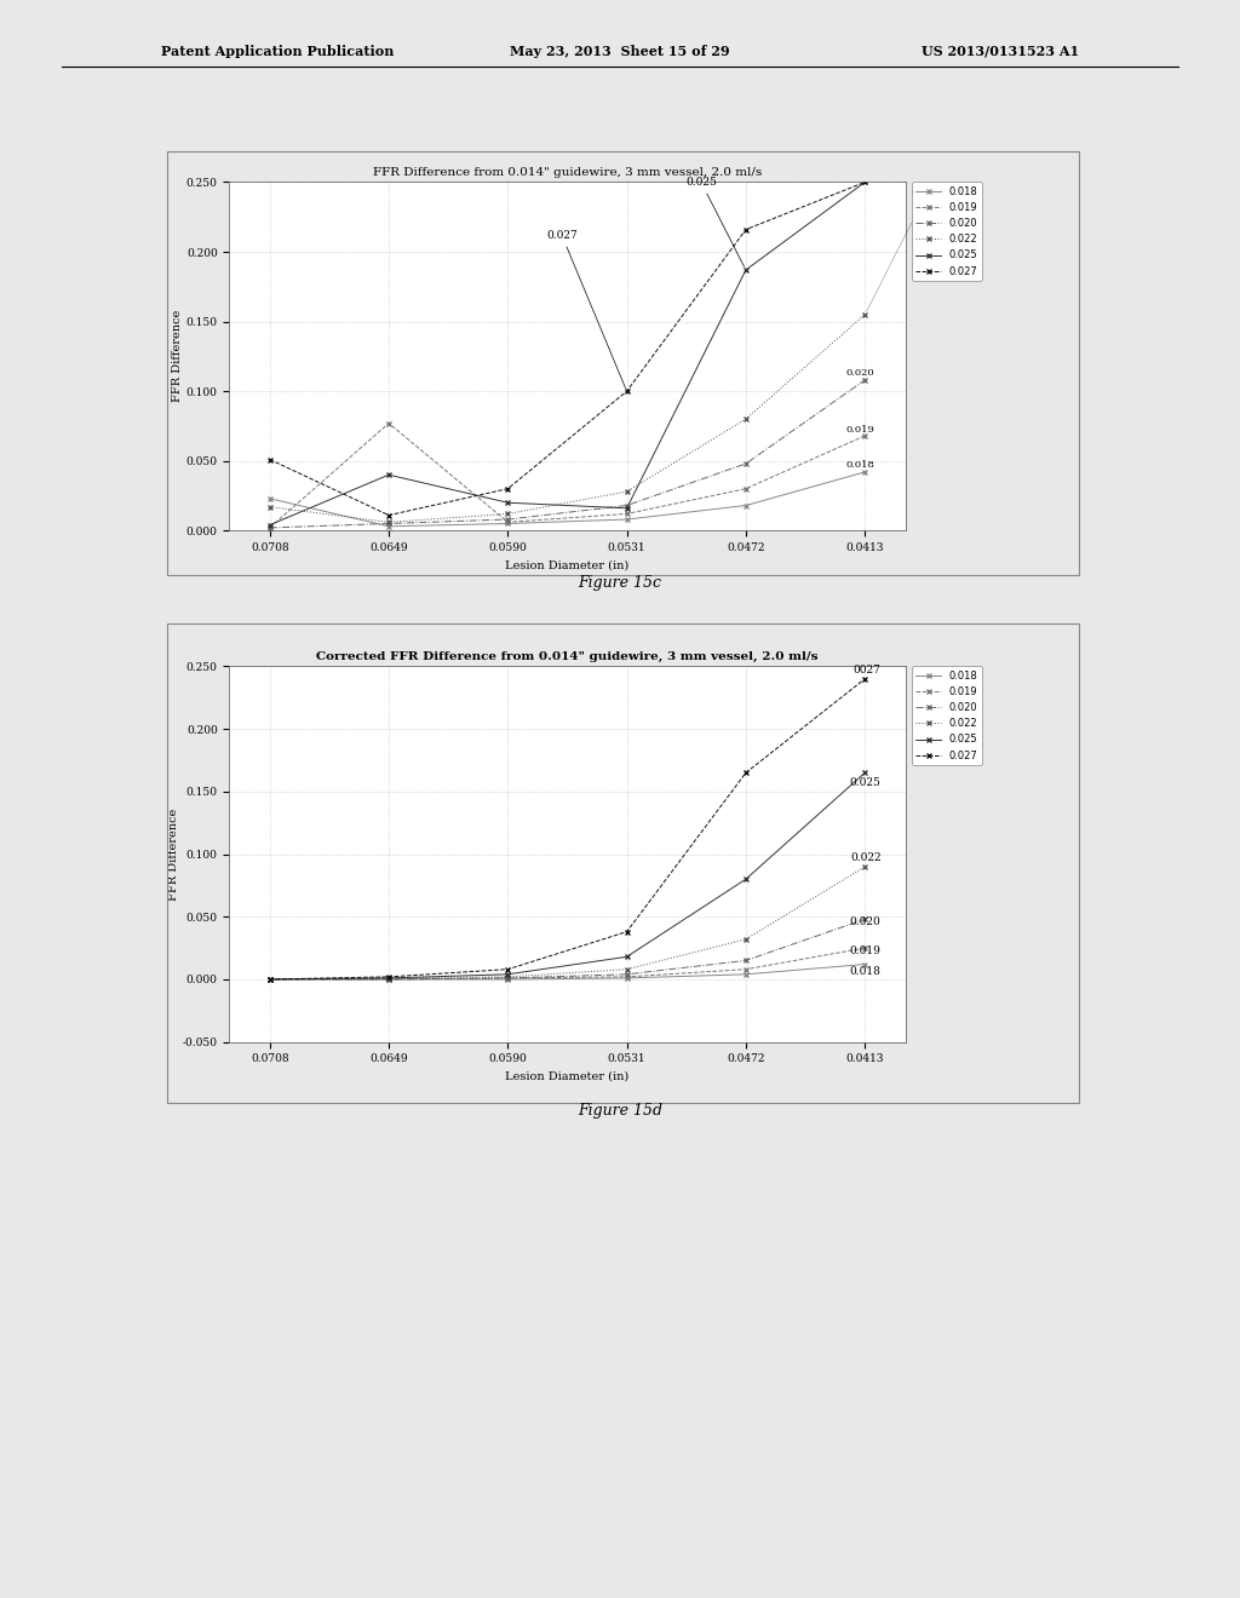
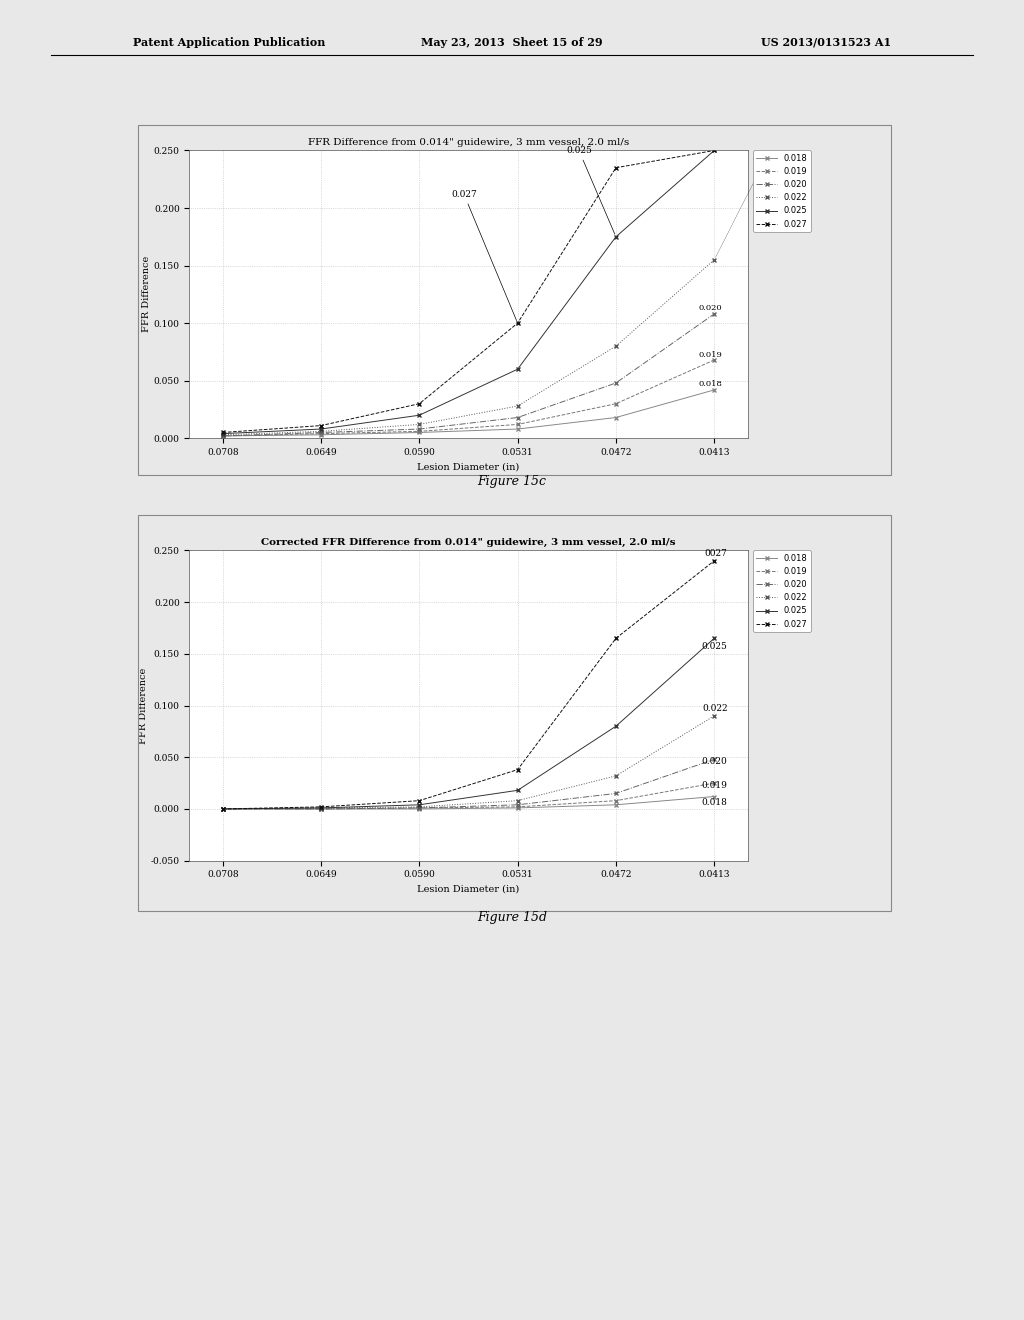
FFR Difference from 0.014" guidewire, 3 mm vessel, 2.0 ml/s/0.018/0.0708: 0.023 -> 0.002
FFR Difference from 0.014" guidewire, 3 mm vessel, 2.0 ml/s/0.022/0.0708: 0.017 -> 0.003
FFR Difference from 0.014" guidewire, 3 mm vessel, 2.0 ml/s/0.027/0.0708: 0.051 -> 0.005
FFR Difference from 0.014" guidewire, 3 mm vessel, 2.0 ml/s/0.019/0.0649: 0.077 -> 0.004
FFR Difference from 0.014" guidewire, 3 mm vessel, 2.0 ml/s/0.025/0.0649: 0.040 -> 0.008
FFR Difference from 0.014" guidewire, 3 mm vessel, 2.0 ml/s/0.025/0.0531: 0.016 -> 0.060
FFR Difference from 0.014" guidewire, 3 mm vessel, 2.0 ml/s/0.025/0.0472: 0.187 -> 0.175
FFR Difference from 0.014" guidewire, 3 mm vessel, 2.0 ml/s/0.027/0.0472: 0.216 -> 0.235
